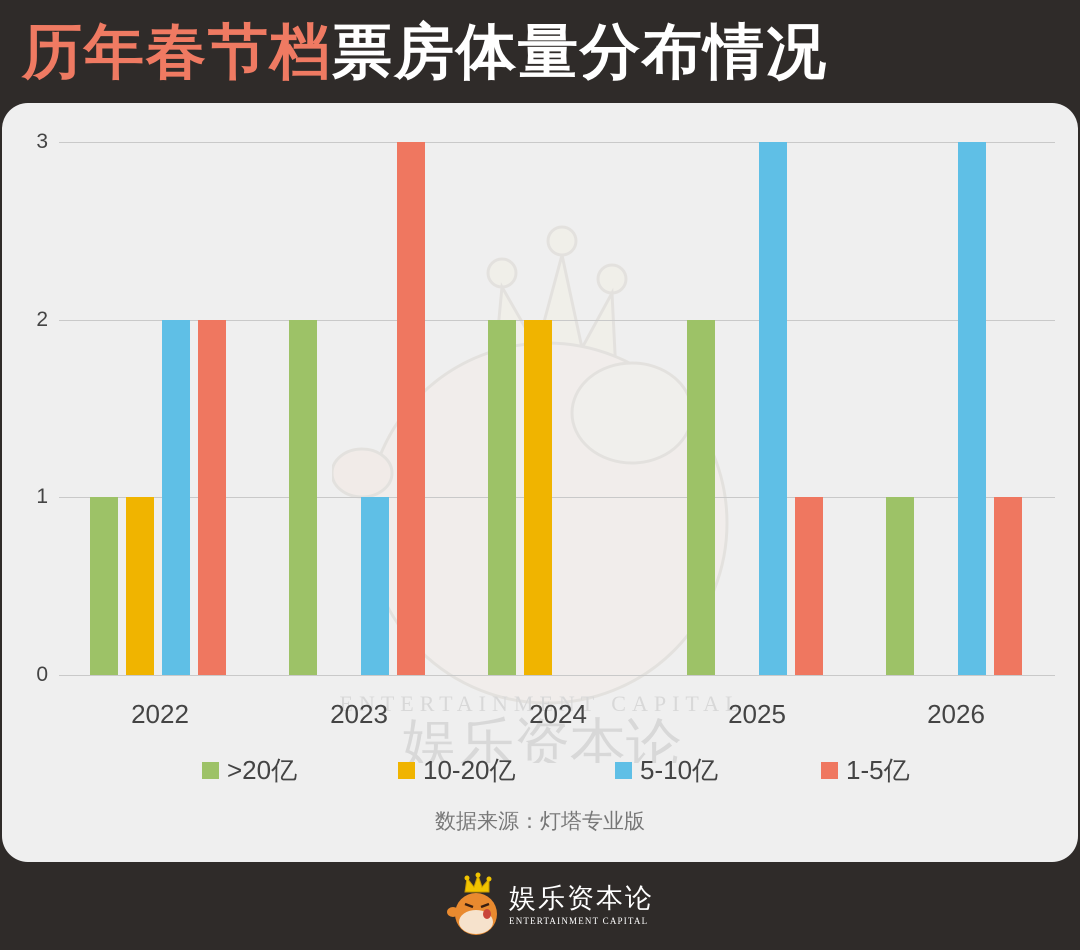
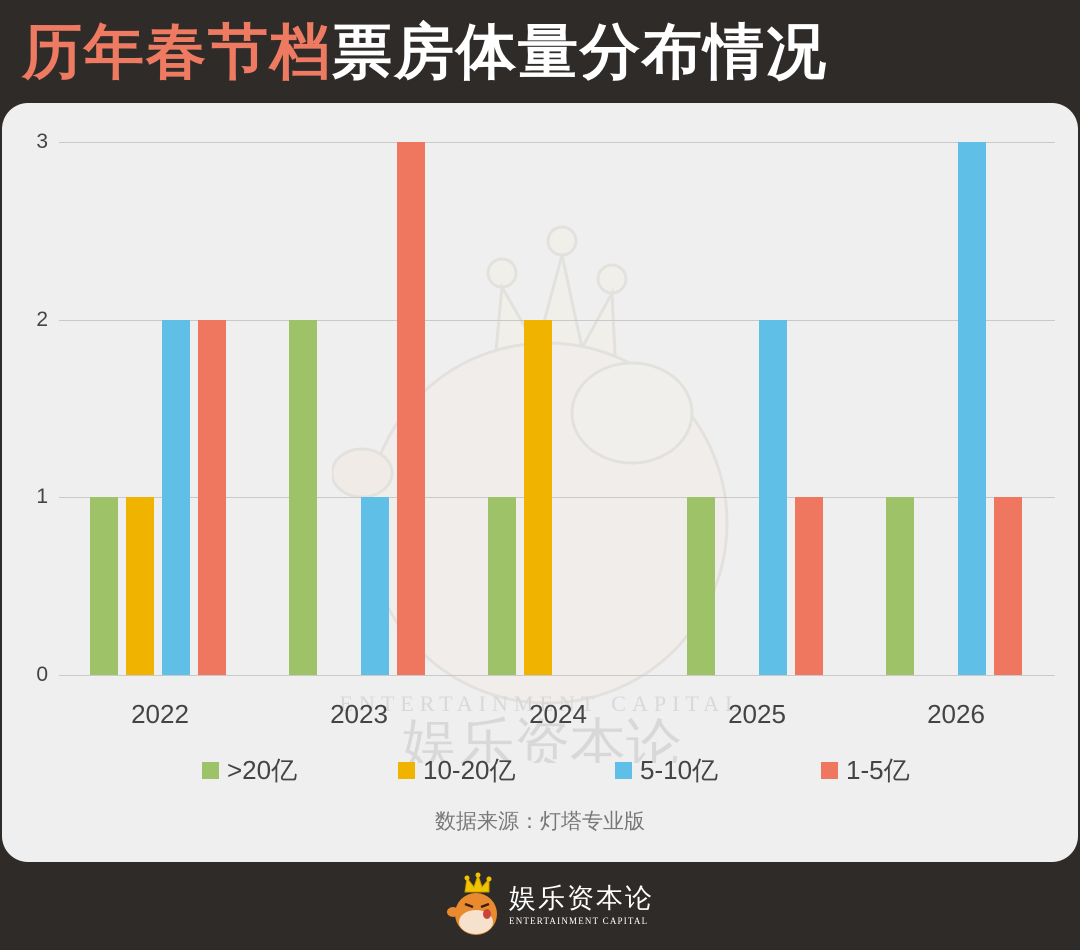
>20亿/2024: 2 -> 1
>20亿/2025: 2 -> 1
5-10亿/2025: 3 -> 2
